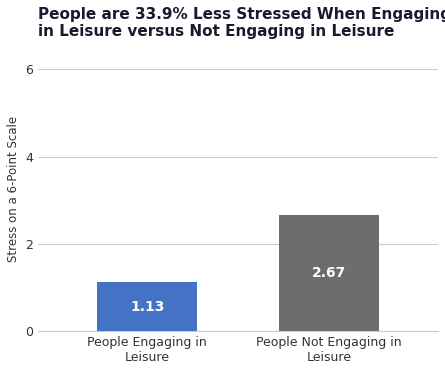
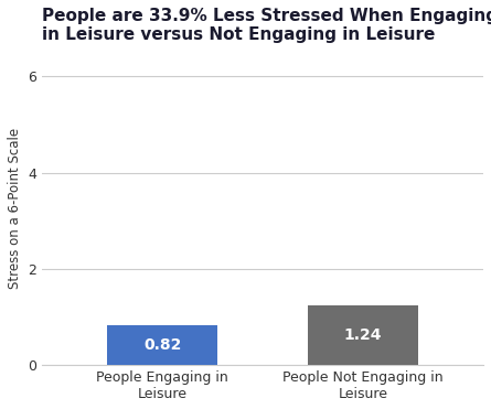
People Engaging in Leisure: 1.13 -> 0.82
People Not Engaging in Leisure: 2.67 -> 1.24
